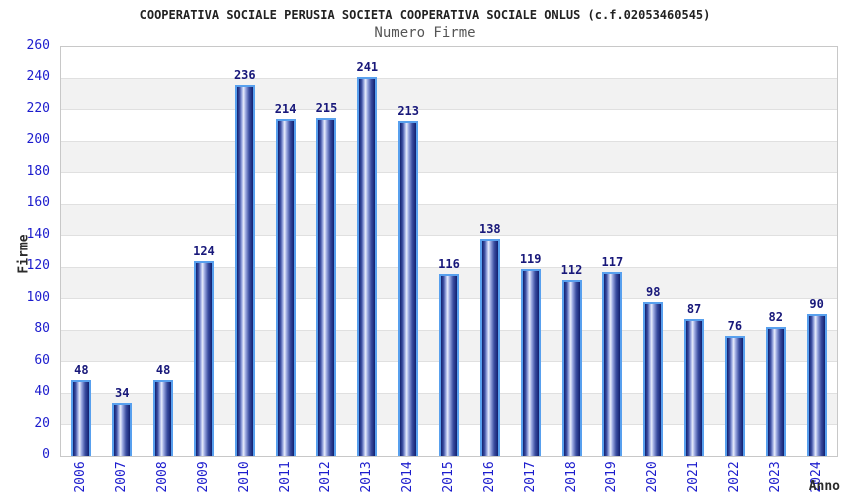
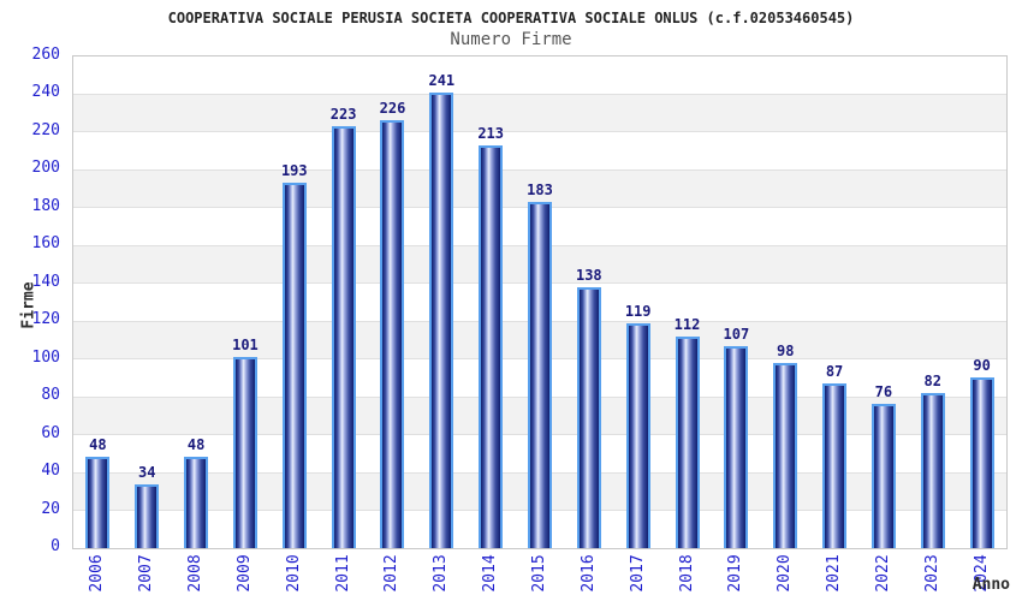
2009: 124 -> 101
2010: 236 -> 193
2011: 214 -> 223
2012: 215 -> 226
2015: 116 -> 183
2019: 117 -> 107
